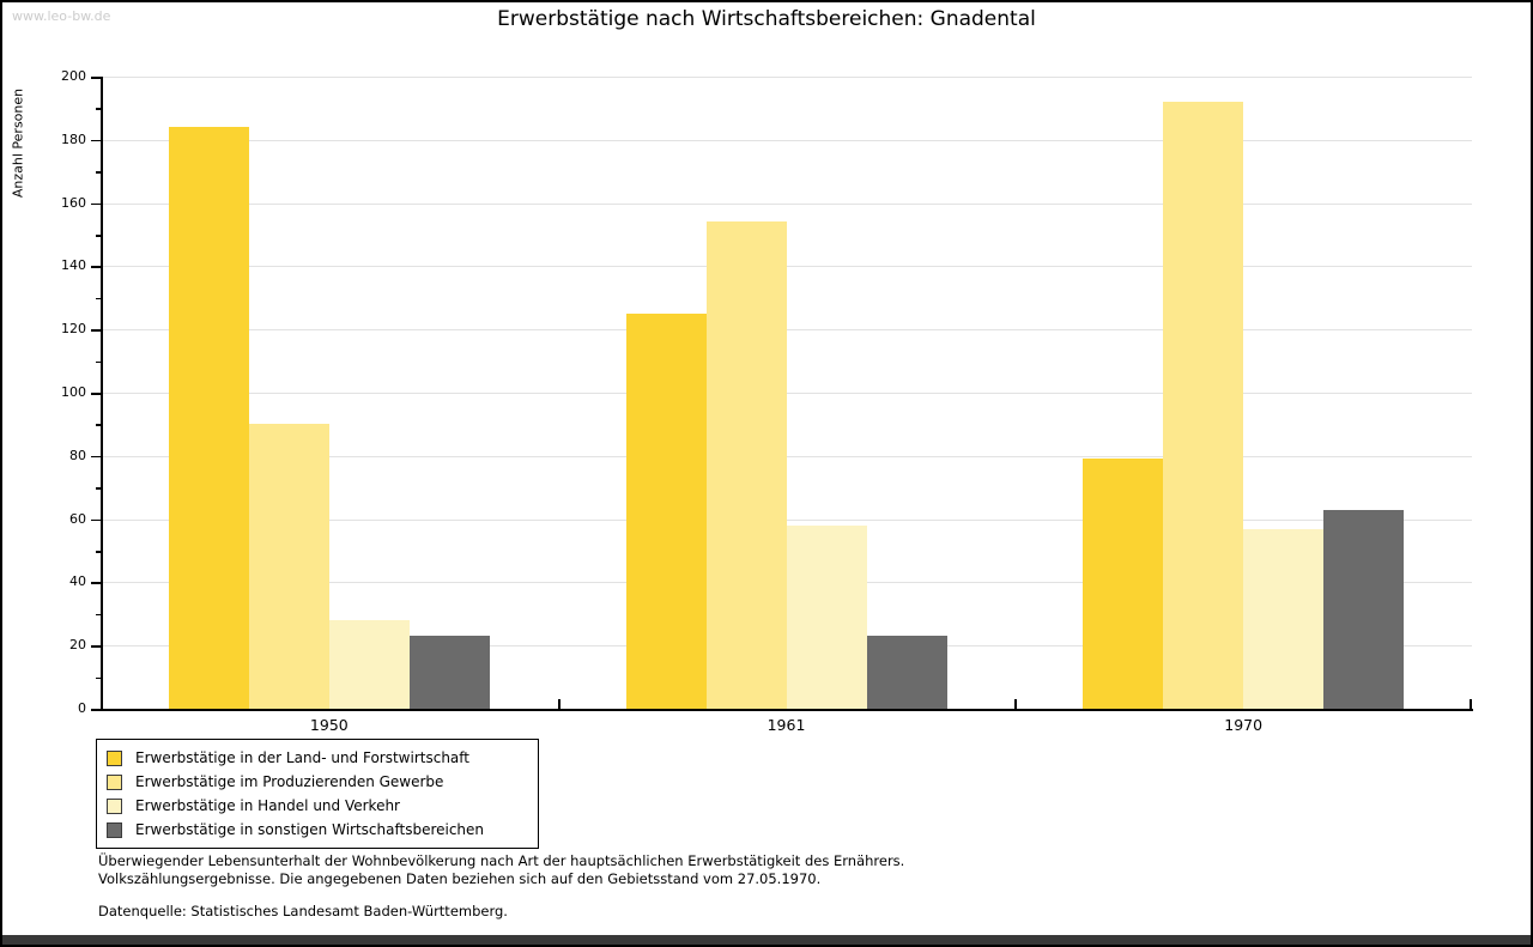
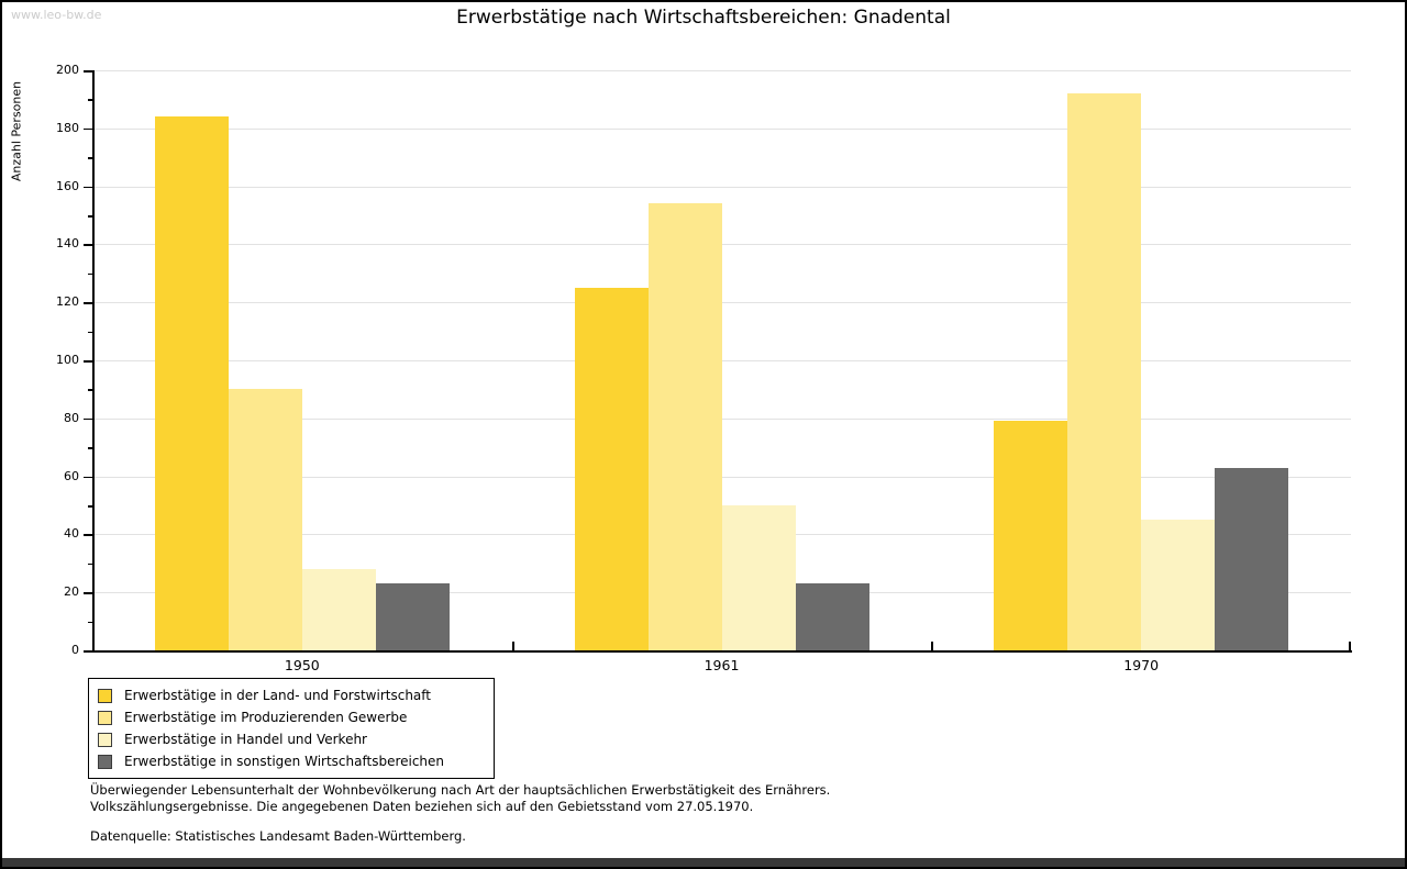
Erwerbstätige in Handel und Verkehr/1961: 58 -> 50
Erwerbstätige in Handel und Verkehr/1970: 57 -> 45
